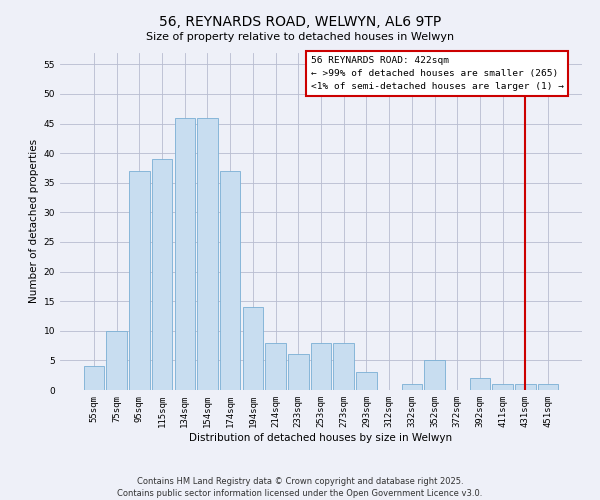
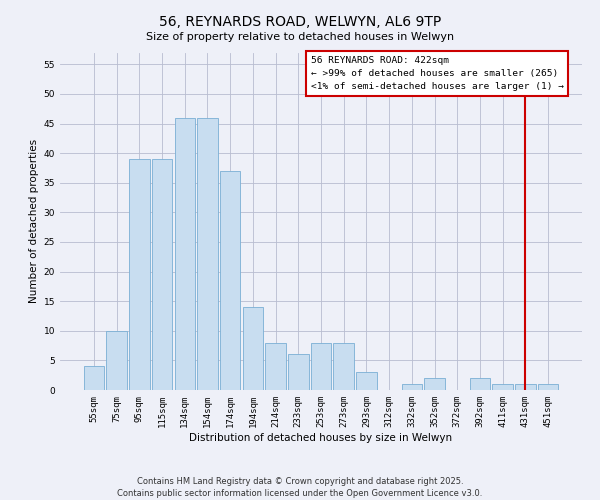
95sqm: 37 -> 39
352sqm: 5 -> 2
